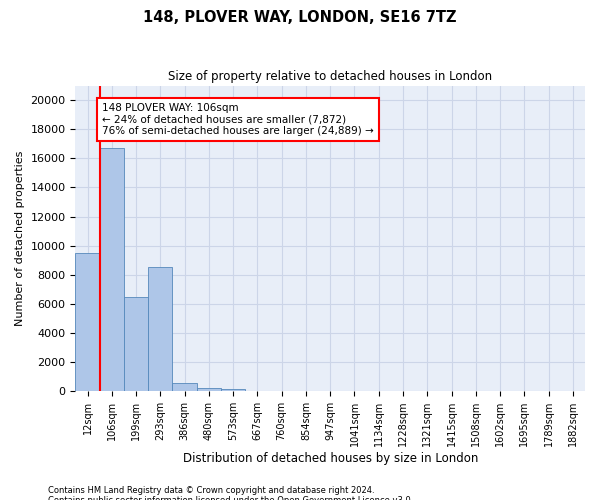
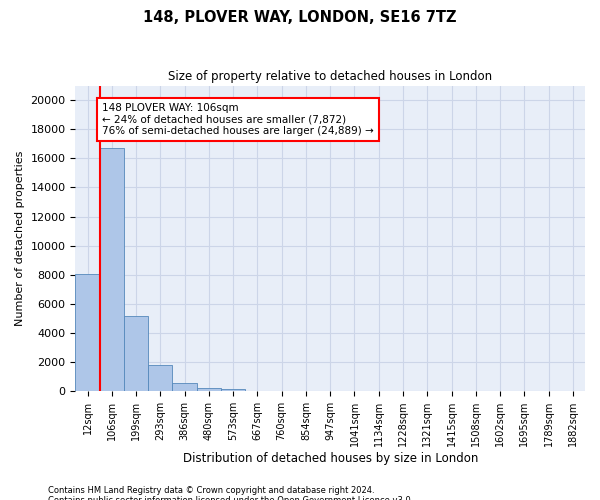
12sqm: 9500 -> 8000
199sqm: 6500 -> 5200
293sqm: 8500 -> 1800
